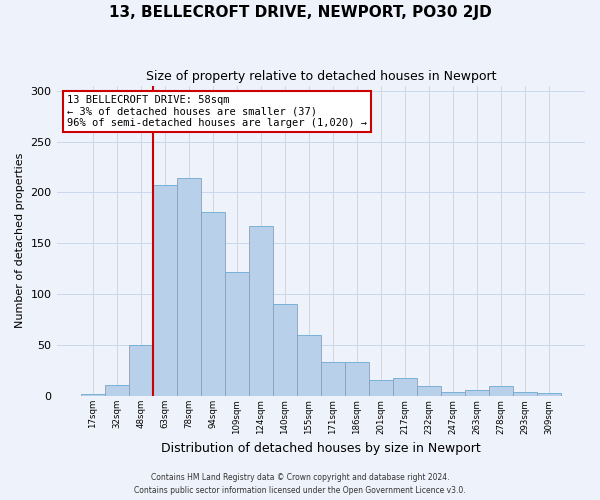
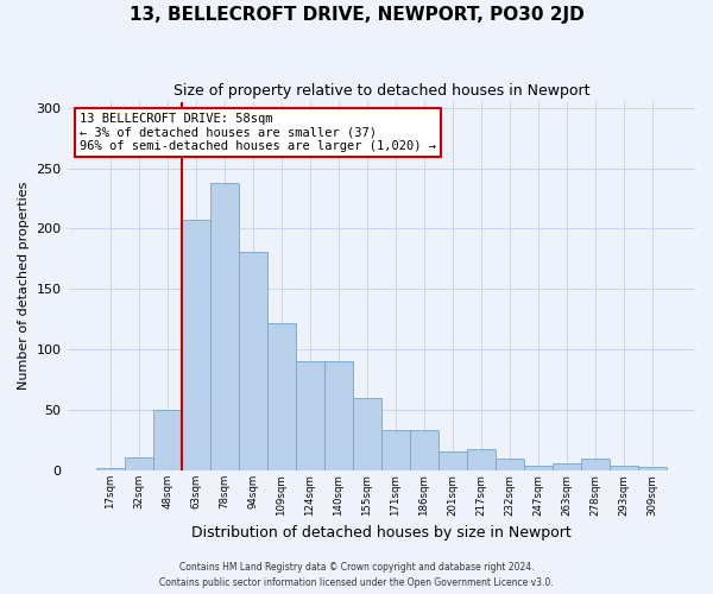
78sqm: 214 -> 238
124sqm: 167 -> 90
